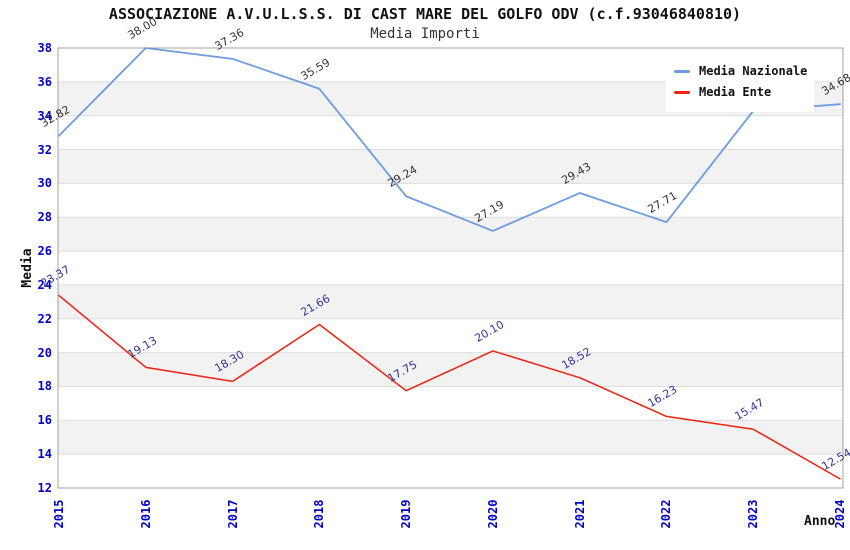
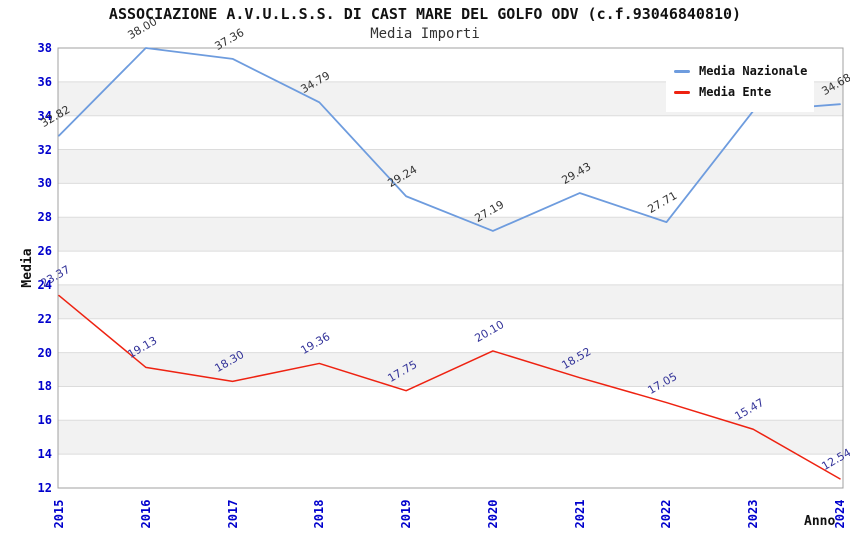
Media Nazionale/2018: 35.59 -> 34.79
Media Ente/2018: 21.66 -> 19.36
Media Ente/2022: 16.23 -> 17.05
